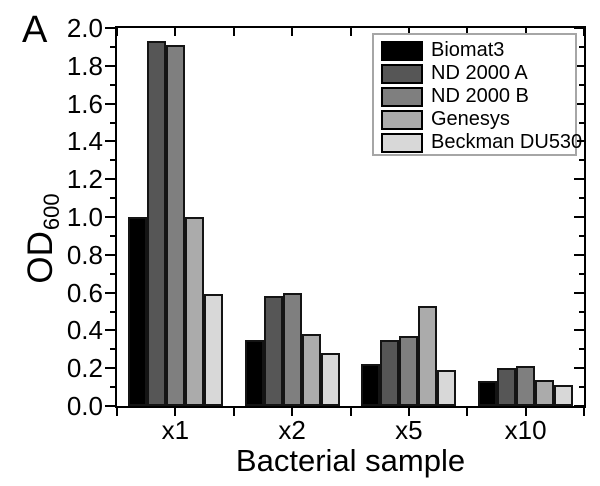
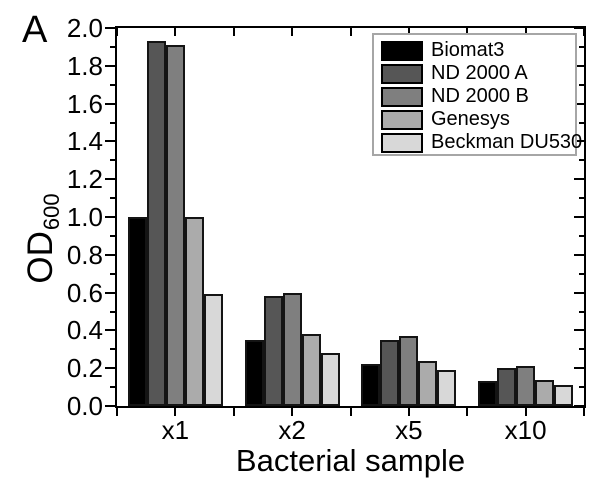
Genesys/x5: 0.53 -> 0.24
